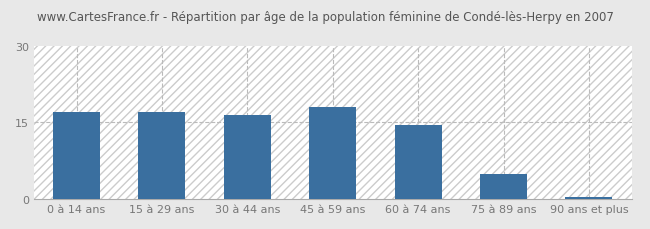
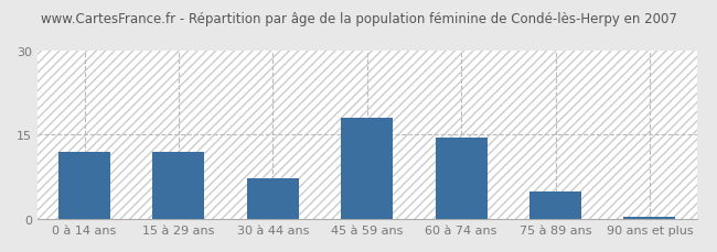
0 à 14 ans: 17.0 -> 12.0
15 à 29 ans: 17.0 -> 12.0
30 à 44 ans: 16.5 -> 7.2
